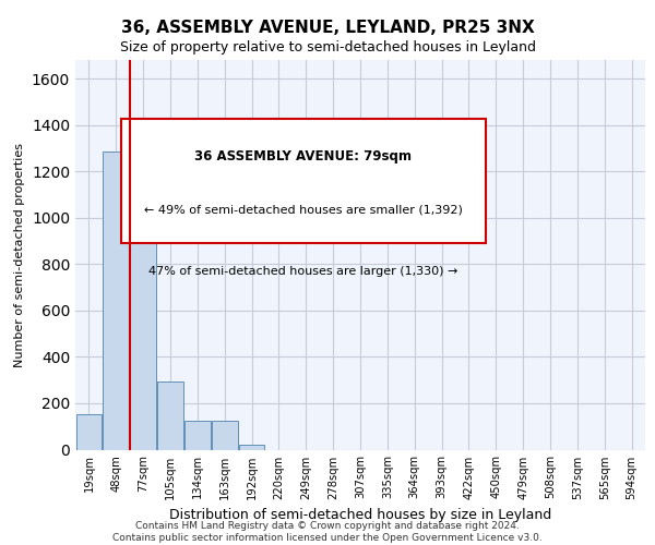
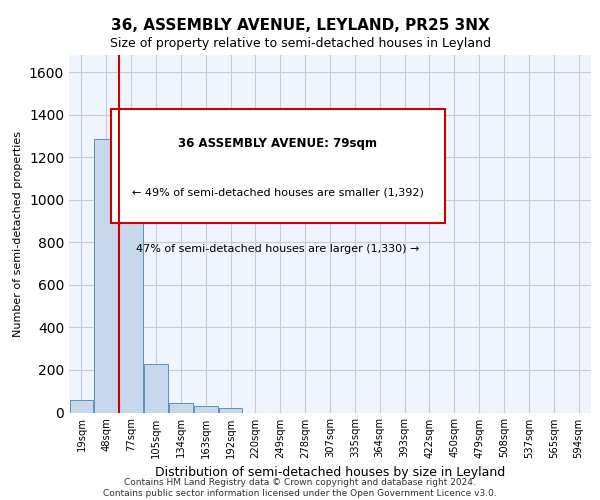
19sqm: 155 -> 60
105sqm: 295 -> 230
134sqm: 125 -> 45
163sqm: 125 -> 30
